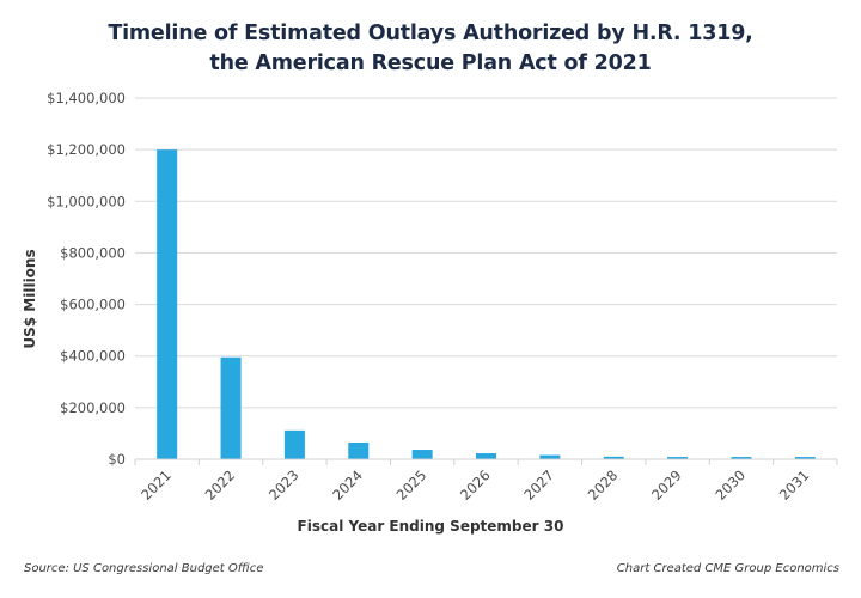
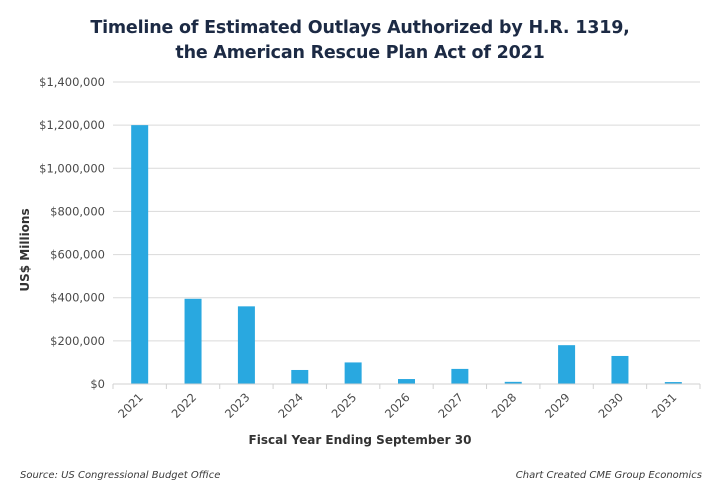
2023: $110000 -> $360000
2025: $40000 -> $100000
2027: $20000 -> $70000
2029: $10000 -> $180000
2030: $10000 -> $130000
